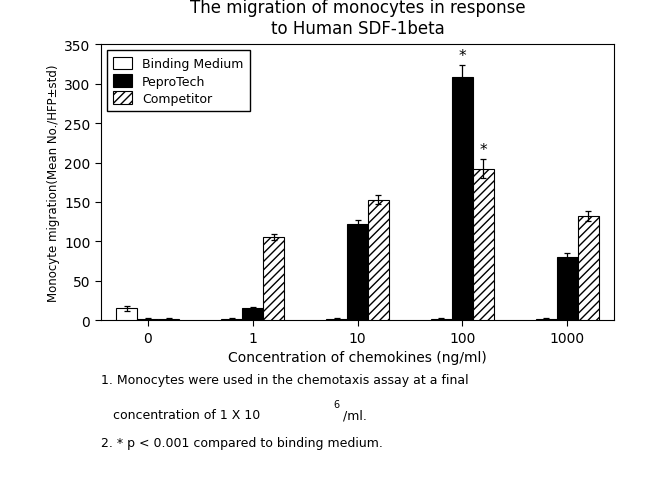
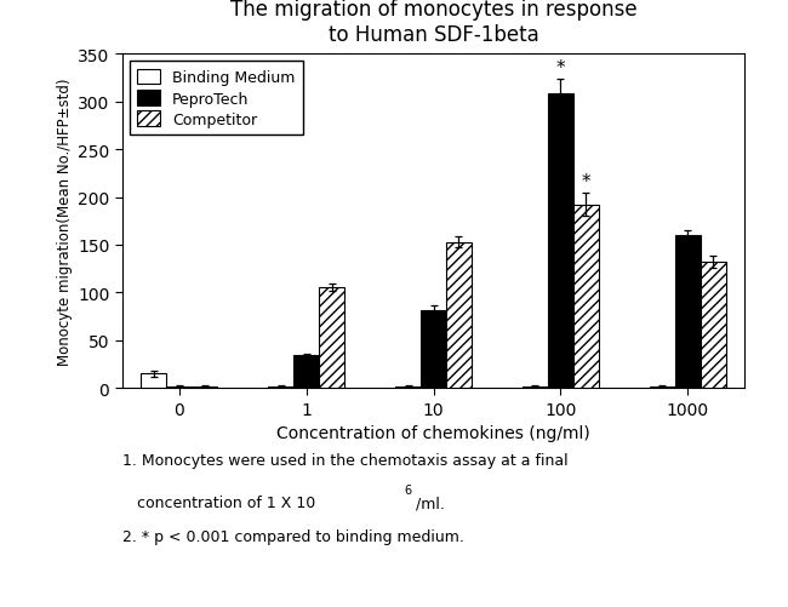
PeproTech/1: 15 -> 34
PeproTech/10: 122 -> 82
PeproTech/1000: 80 -> 160
